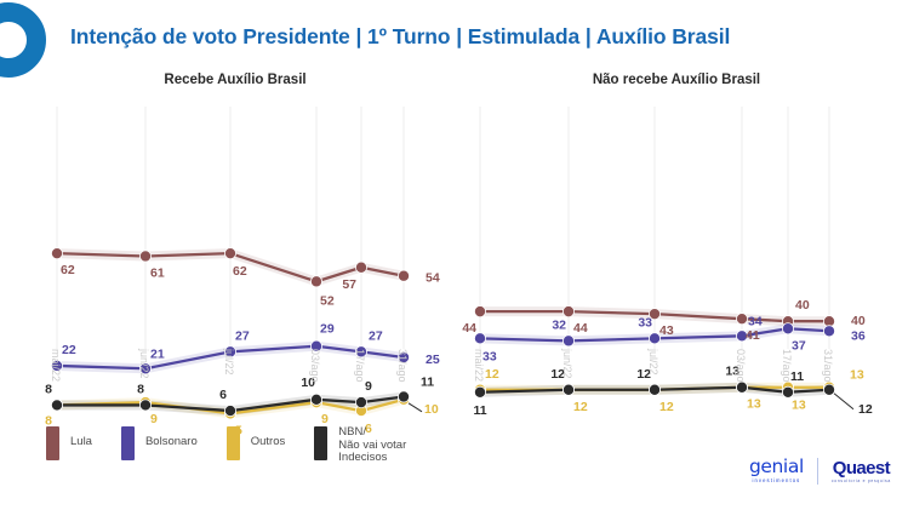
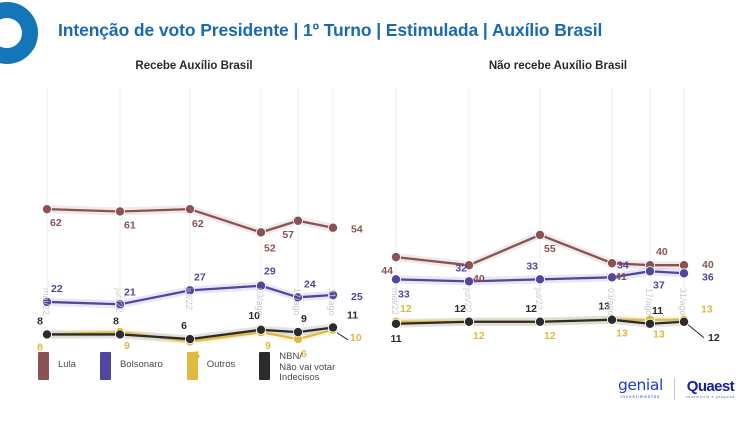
Recebe Auxílio Brasil/Bolsonaro/17/ago: 27 -> 24
Não recebe Auxílio Brasil/Lula/jun/22: 44 -> 40
Não recebe Auxílio Brasil/Lula/jul/22: 43 -> 55
